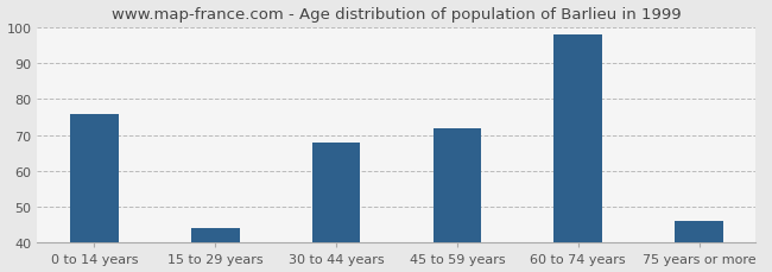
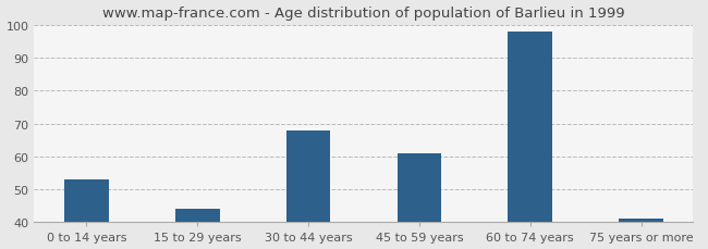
0 to 14 years: 76 -> 53
45 to 59 years: 72 -> 61
75 years or more: 46 -> 41
